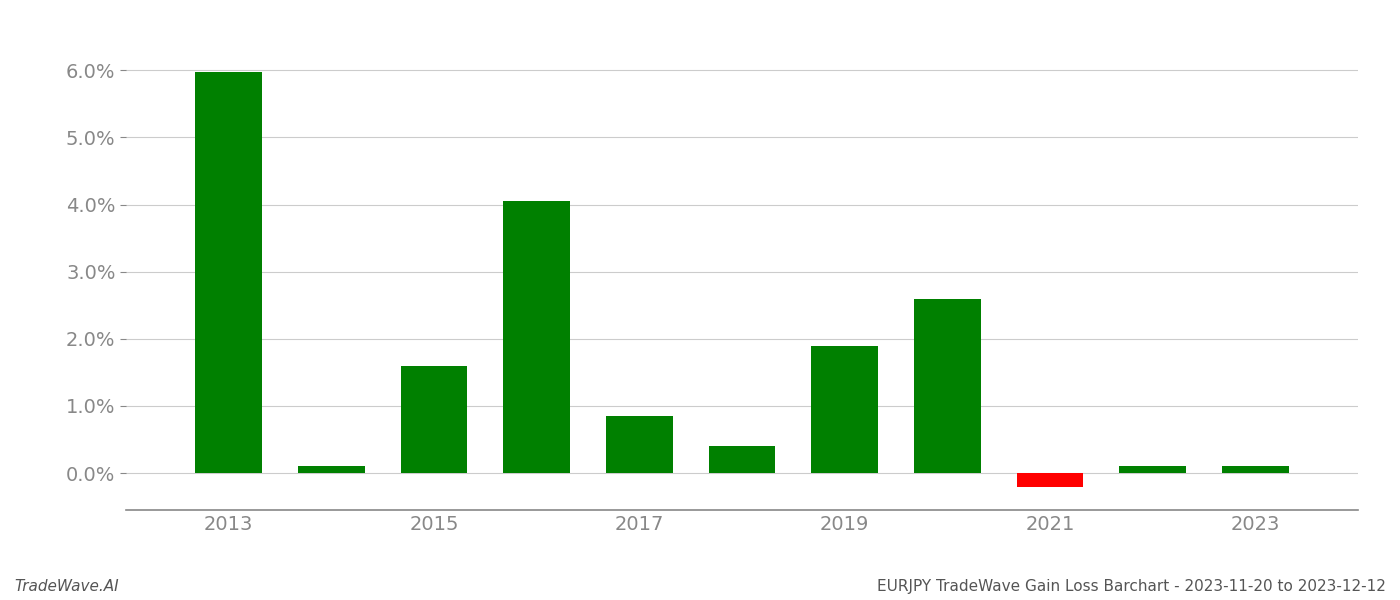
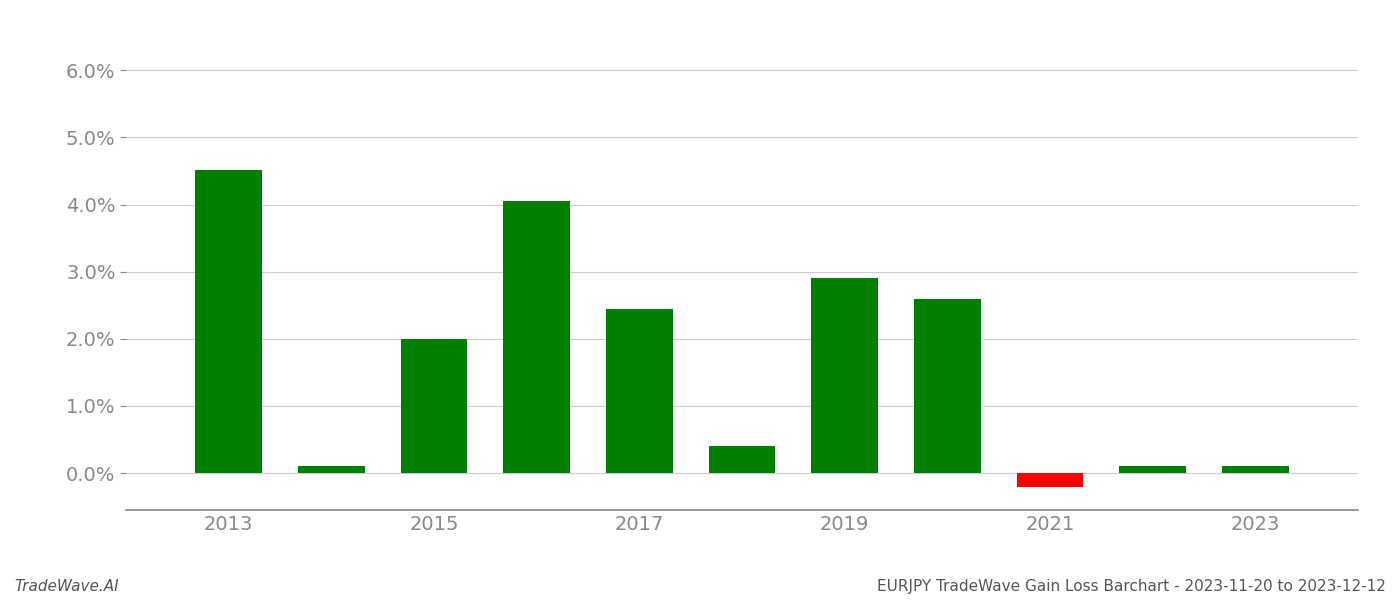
2013: 5.98% -> 4.52%
2015: 1.60% -> 2.00%
2017: 0.85% -> 2.44%
2019: 1.90% -> 2.90%
